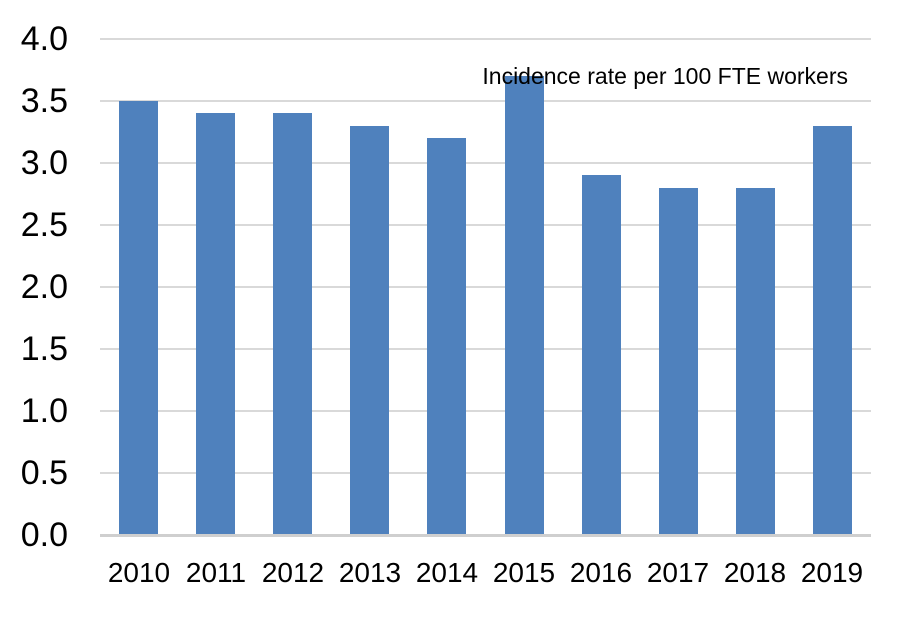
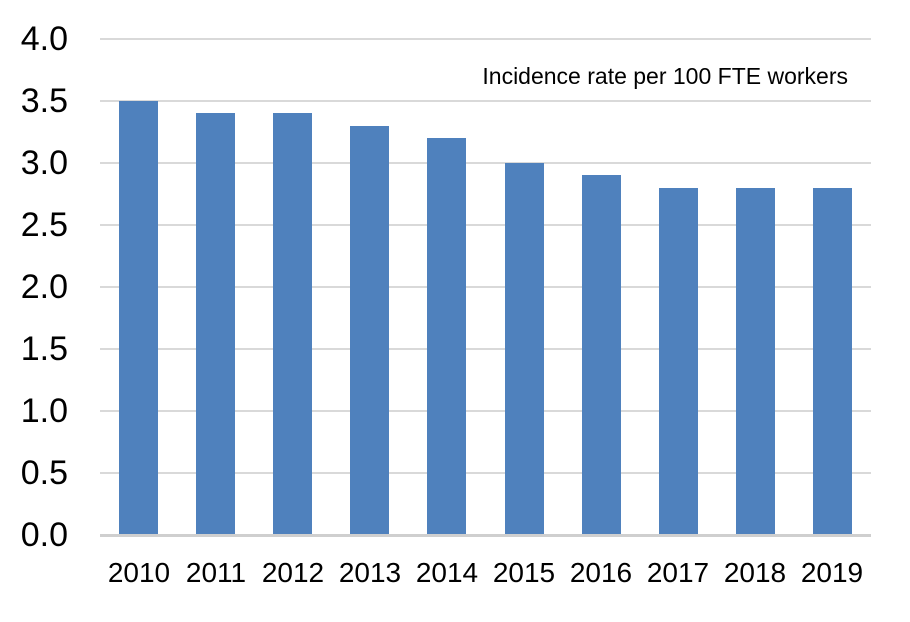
2015: 3.7 -> 3.0
2019: 3.3 -> 2.8
